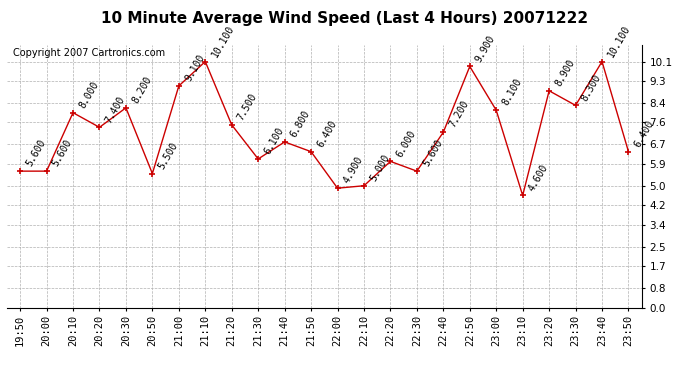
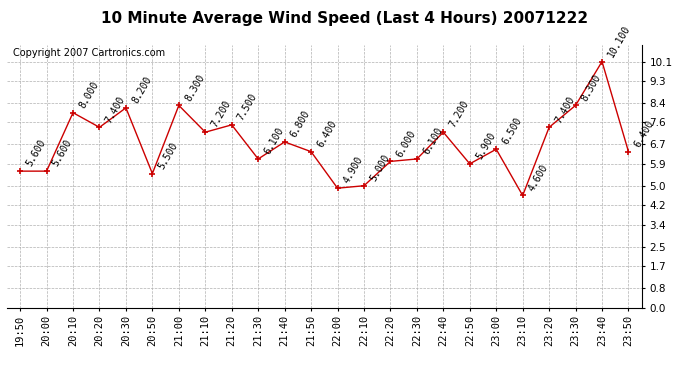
21:00: 9.100 -> 8.300
21:10: 10.100 -> 7.200
22:30: 5.600 -> 6.100
22:50: 9.900 -> 5.900
23:00: 8.100 -> 6.500
23:20: 8.900 -> 7.400
